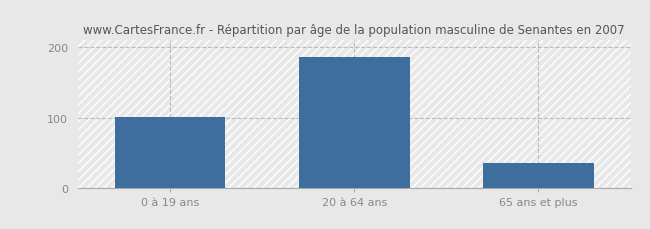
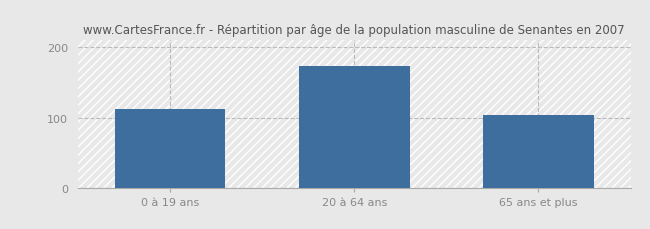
0 à 19 ans: 101 -> 112
20 à 64 ans: 186 -> 174
65 ans et plus: 35 -> 104
